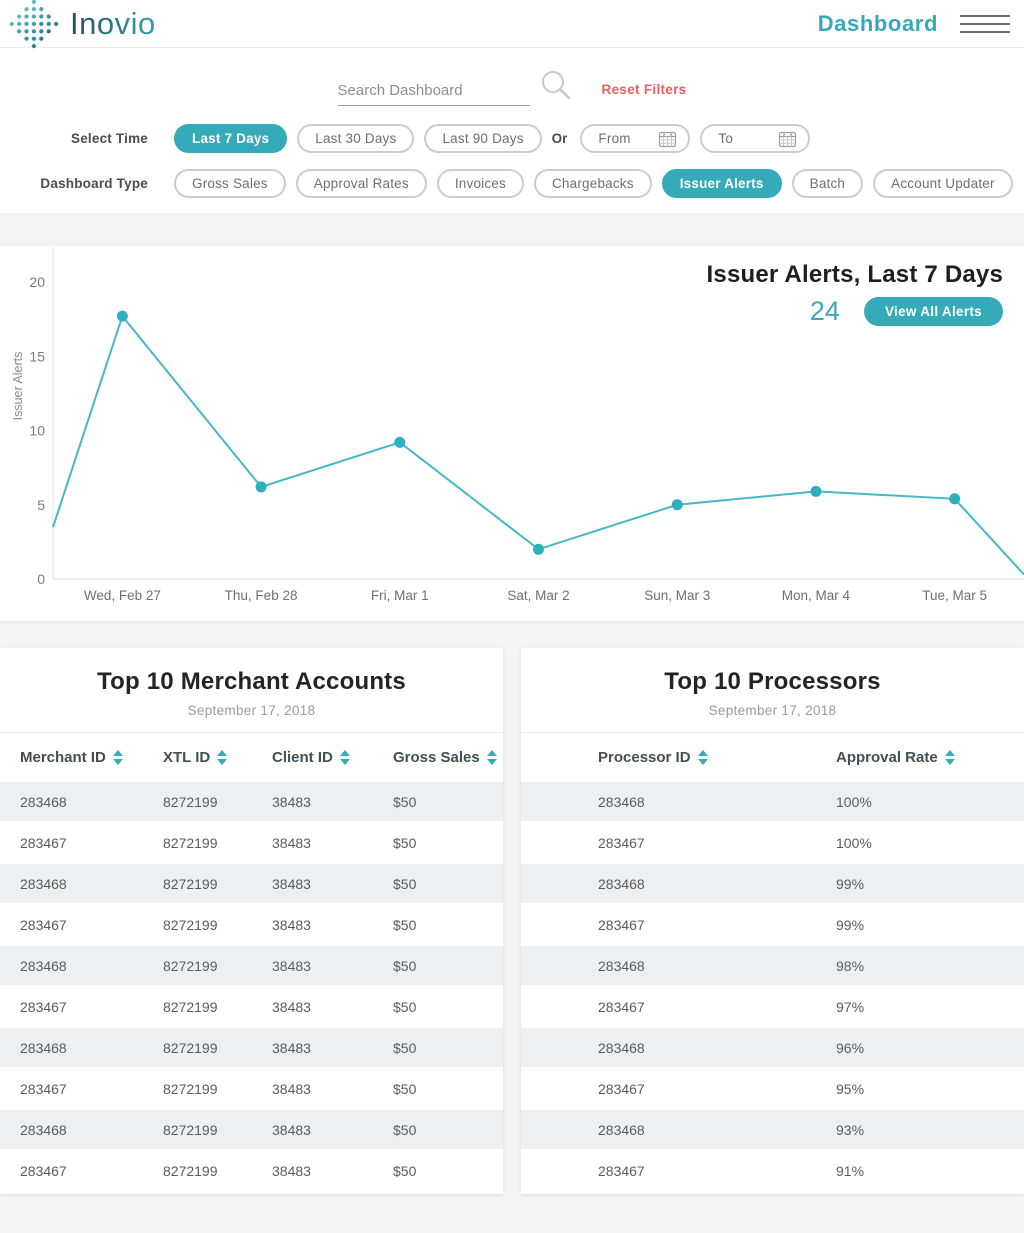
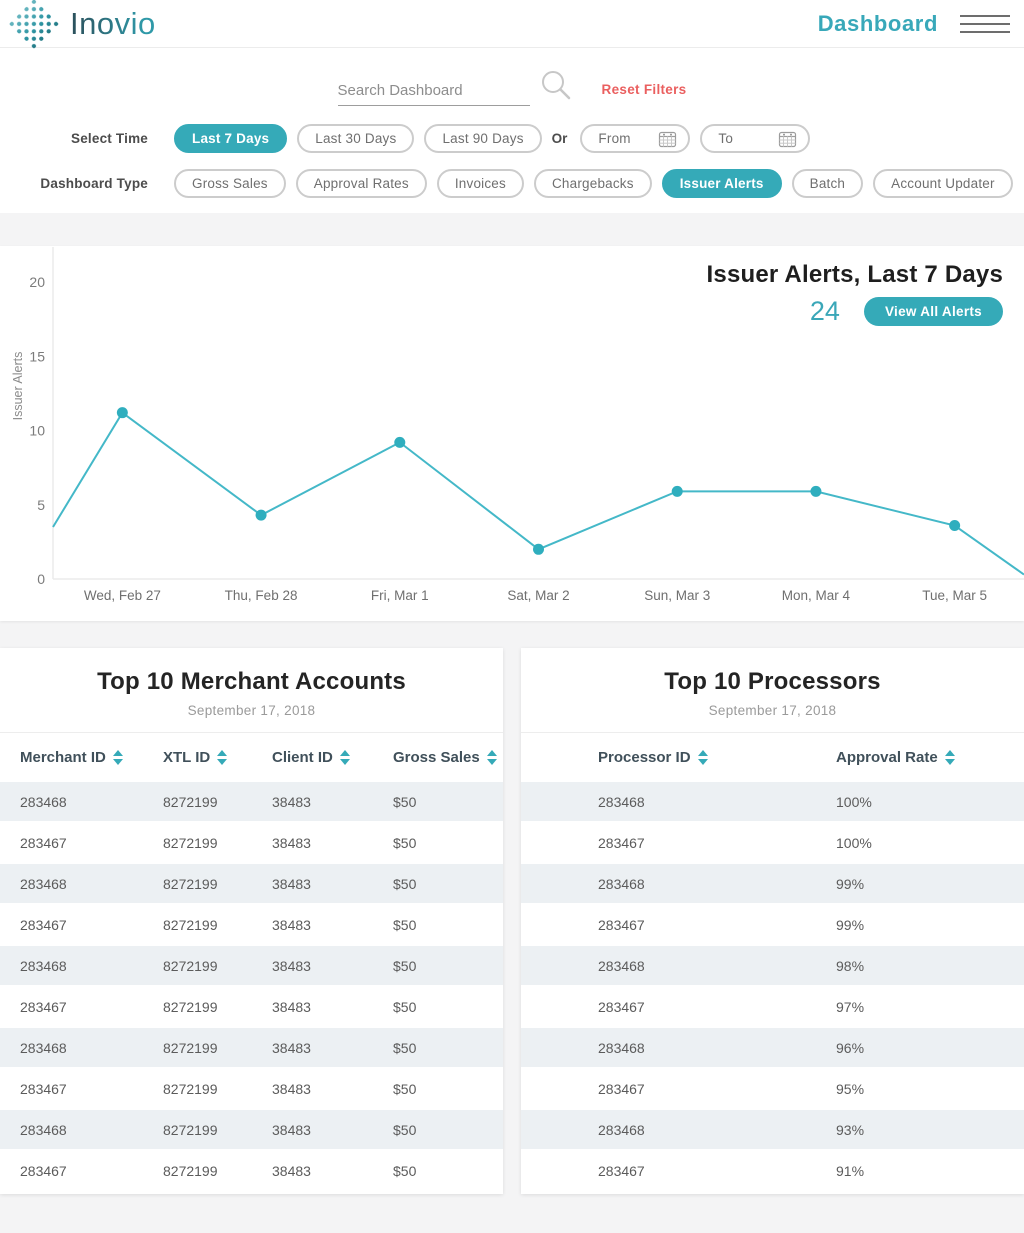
Wed, Feb 27: 17.7 -> 11.2
Thu, Feb 28: 6.2 -> 4.3
Sun, Mar 3: 5.0 -> 5.9
Tue, Mar 5: 5.4 -> 3.6
